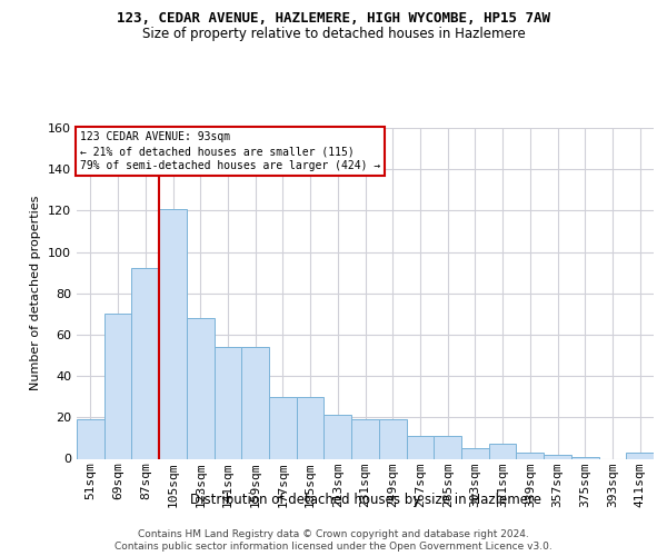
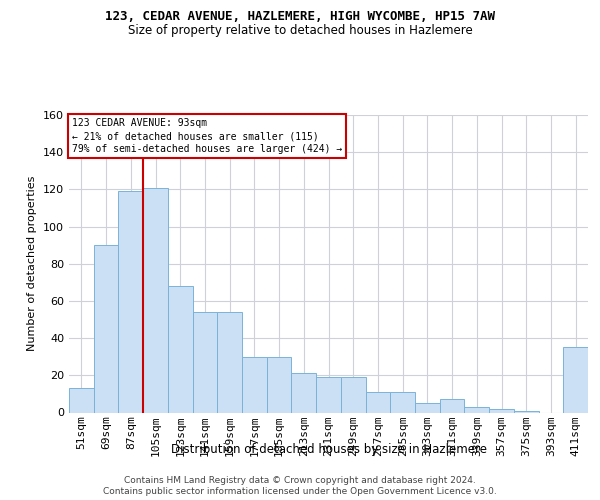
51sqm: 19 -> 13
69sqm: 70 -> 90
87sqm: 92 -> 119
411sqm: 3 -> 35
